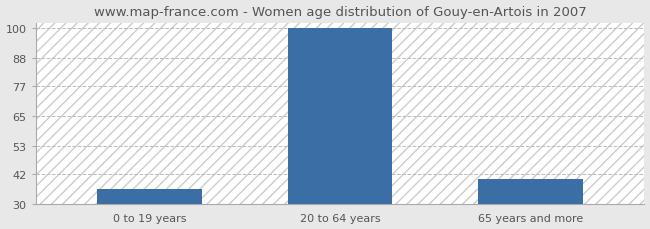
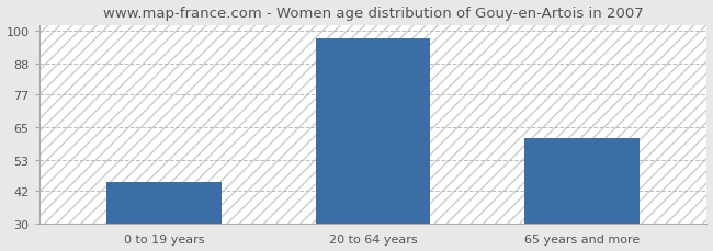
0 to 19 years: 36 -> 45
20 to 64 years: 100 -> 97
65 years and more: 40 -> 61
